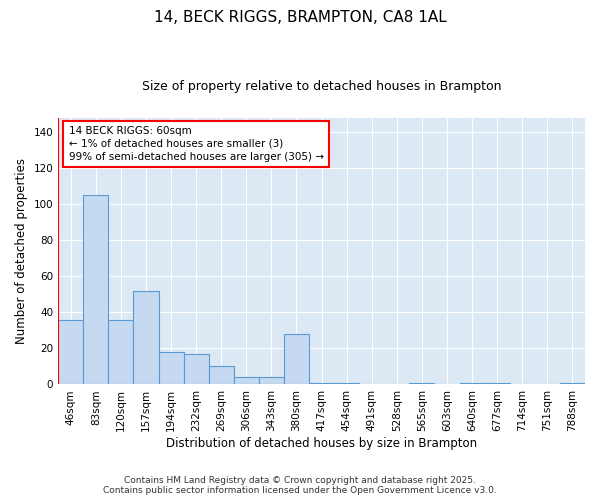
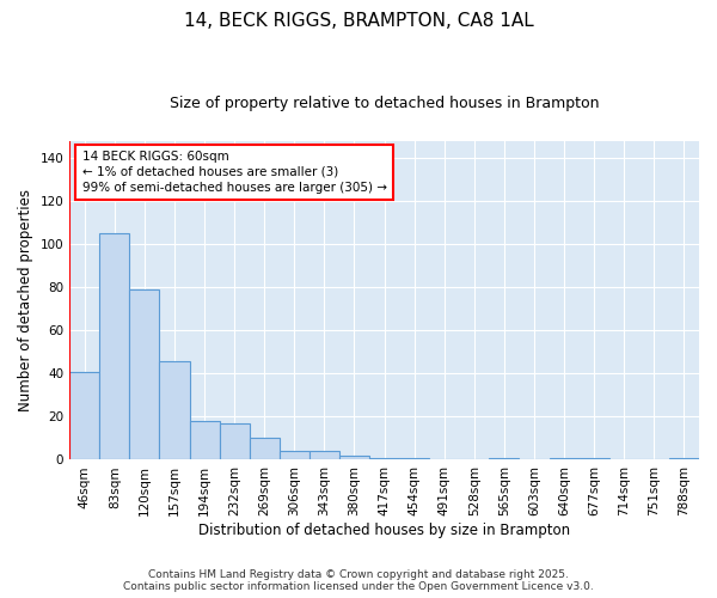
46sqm: 36 -> 41
120sqm: 36 -> 79
157sqm: 52 -> 46
380sqm: 28 -> 2
